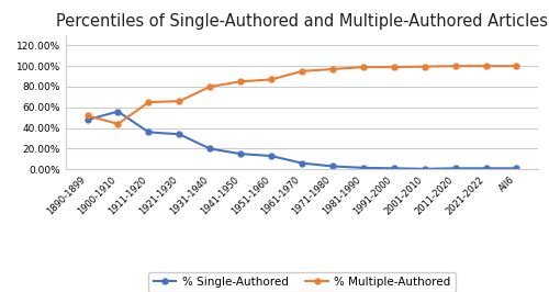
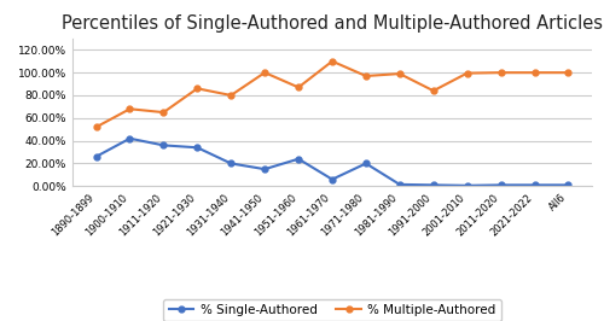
% Single-Authored/1890-1899: 48% -> 26%
% Single-Authored/1900-1910: 56% -> 42%
% Multiple-Authored/1900-1910: 44% -> 68%
% Multiple-Authored/1921-1930: 66% -> 86%
% Multiple-Authored/1941-1950: 85% -> 100%
% Single-Authored/1951-1960: 13% -> 24%
% Multiple-Authored/1961-1970: 95% -> 110%
% Single-Authored/1971-1980: 3% -> 20%
% Multiple-Authored/1991-2000: 99% -> 84%
